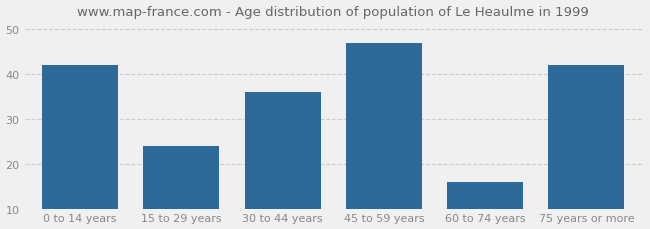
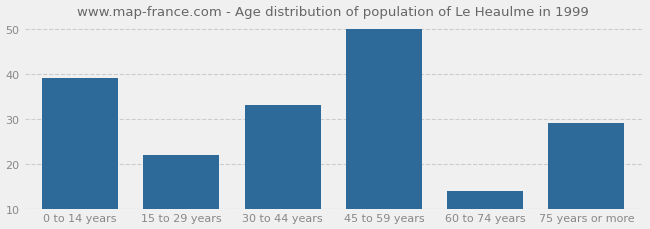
0 to 14 years: 42 -> 39
15 to 29 years: 24 -> 22
30 to 44 years: 36 -> 33
45 to 59 years: 47 -> 50
60 to 74 years: 16 -> 14
75 years or more: 42 -> 29
